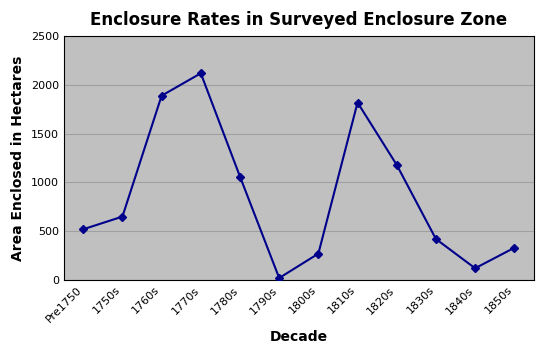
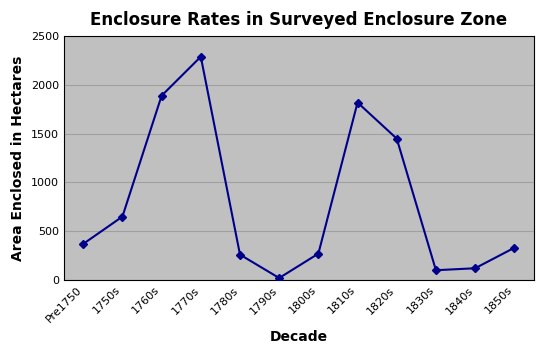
Pre1750: 520 -> 370
1770s: 2120 -> 2290
1780s: 1060 -> 260
1820s: 1180 -> 1450
1830s: 420 -> 100
